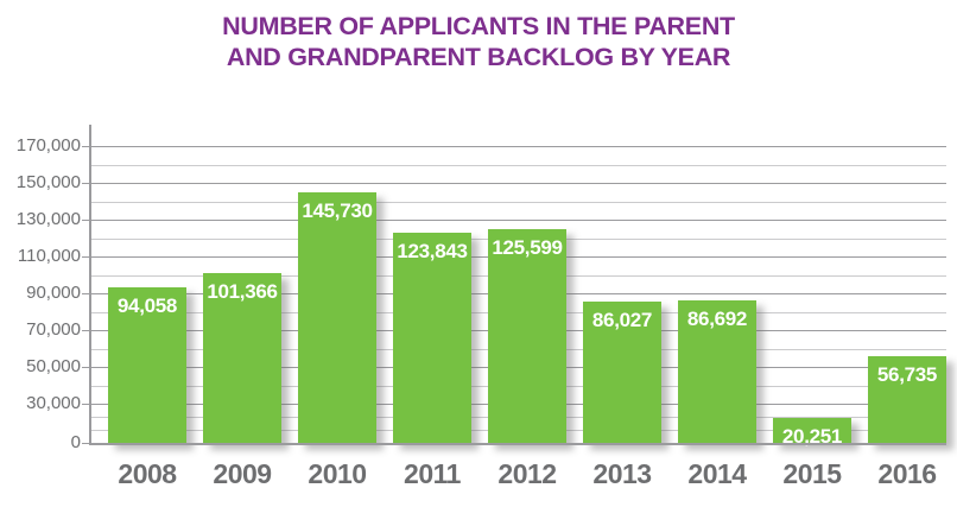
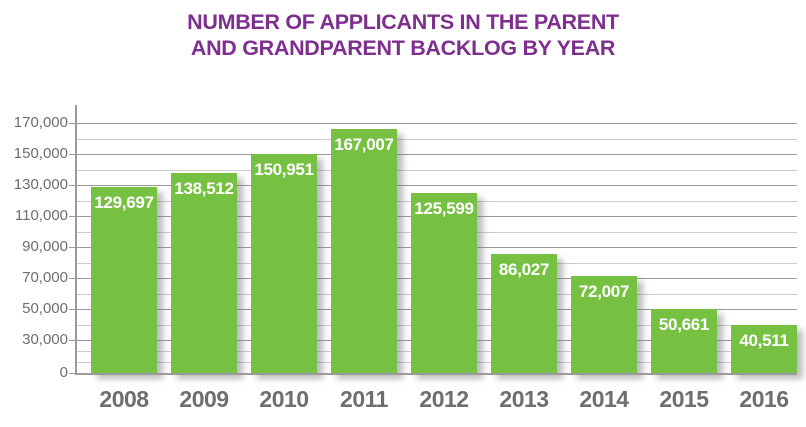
2008: 94,058 -> 129,697
2009: 101,366 -> 138,512
2010: 145,730 -> 150,951
2011: 123,843 -> 167,007
2014: 86,692 -> 72,007
2015: 20,251 -> 50,661
2016: 56,735 -> 40,511
